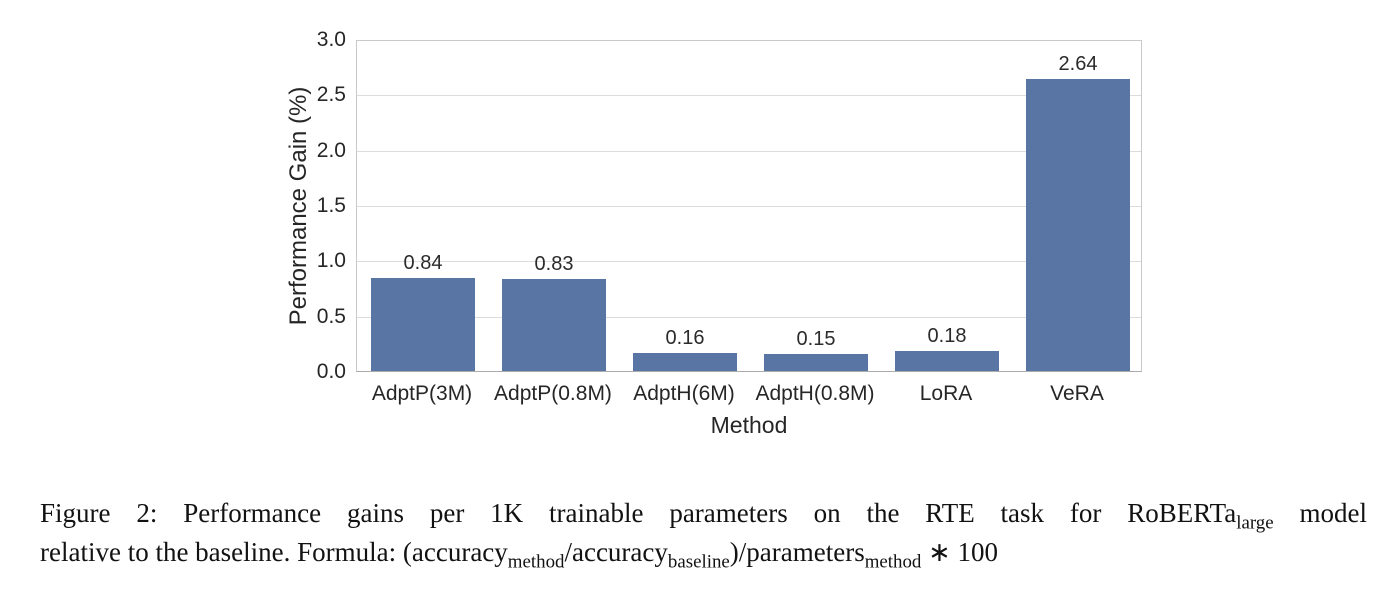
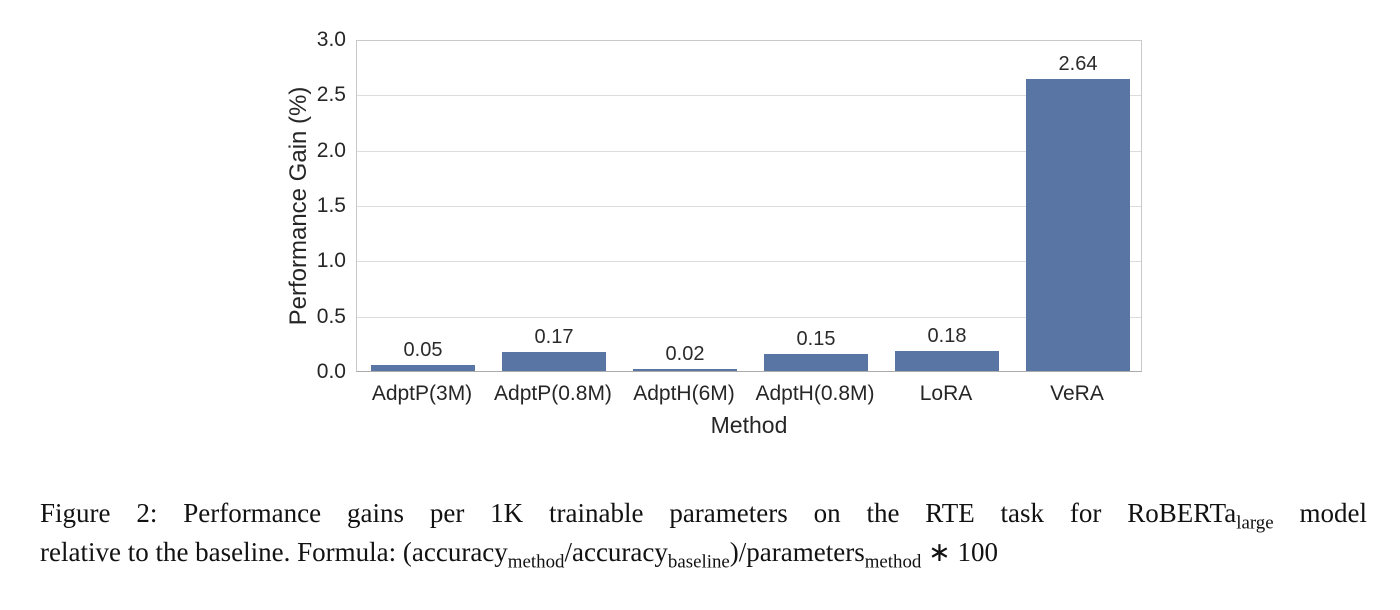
AdptP(3M): 0.84 -> 0.05
AdptP(0.8M): 0.83 -> 0.17
AdptH(6M): 0.16 -> 0.02
